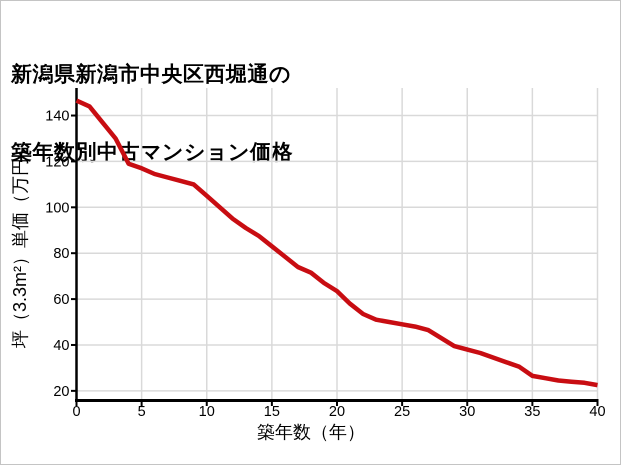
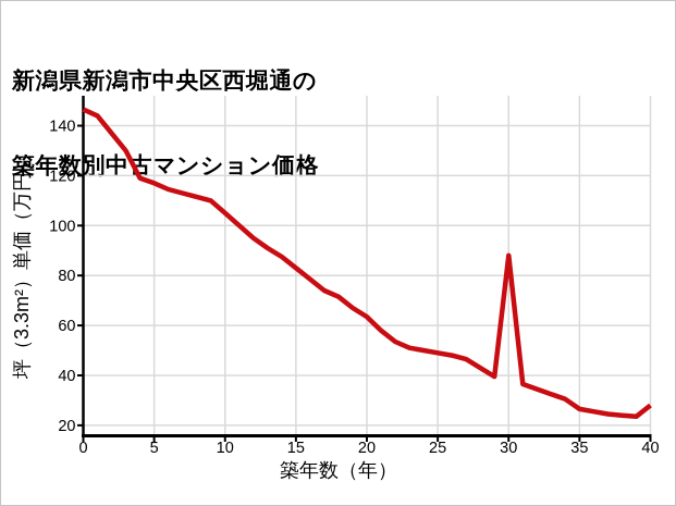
30: 38 -> 88
40: 22 -> 28
